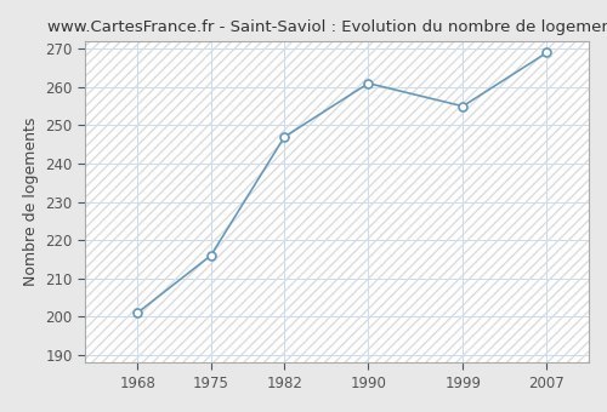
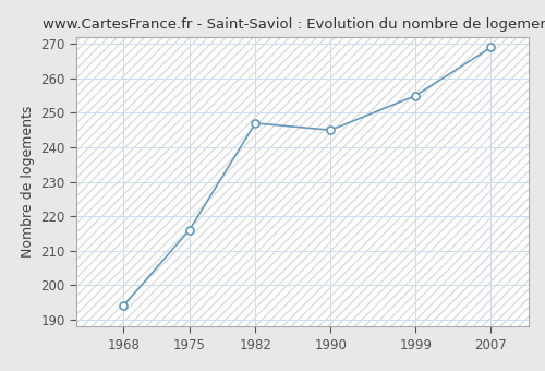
1968: 201 -> 194
1990: 261 -> 245
